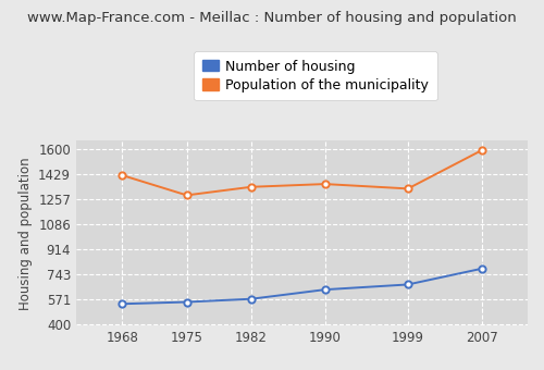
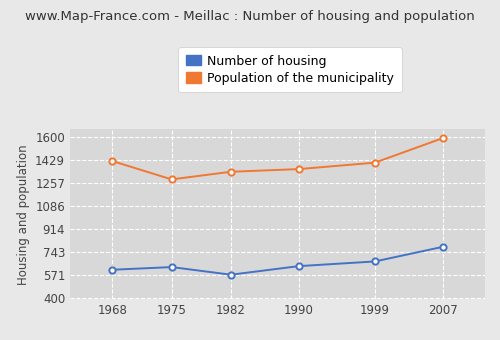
Number of housing/1968: 540 -> 610
Number of housing/1975: 550 -> 630
Population of the municipality/1999: 1330 -> 1410
